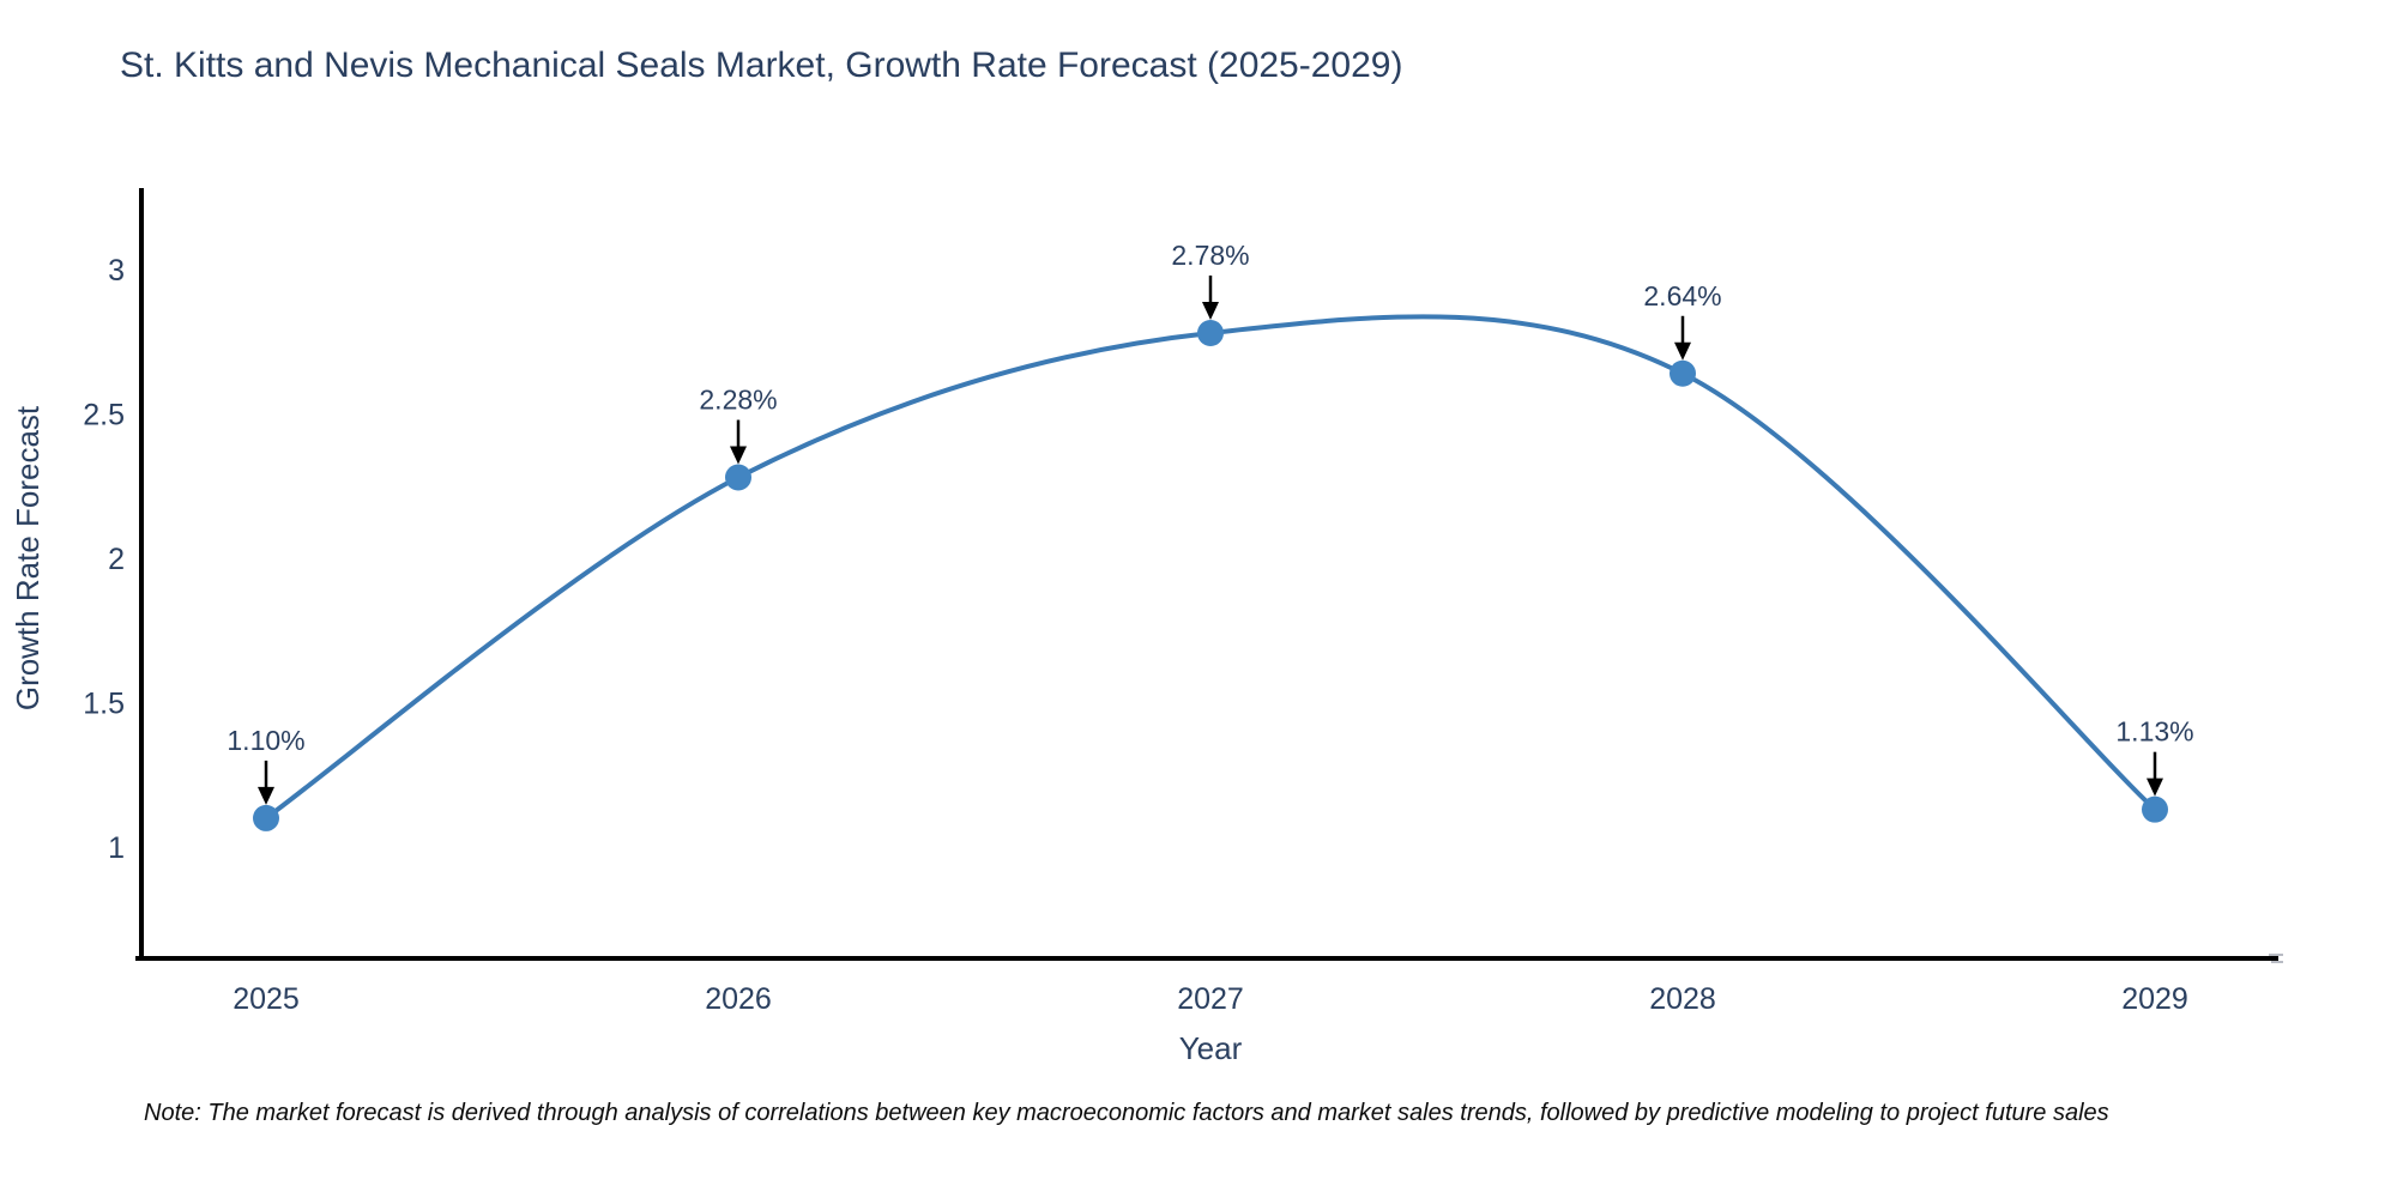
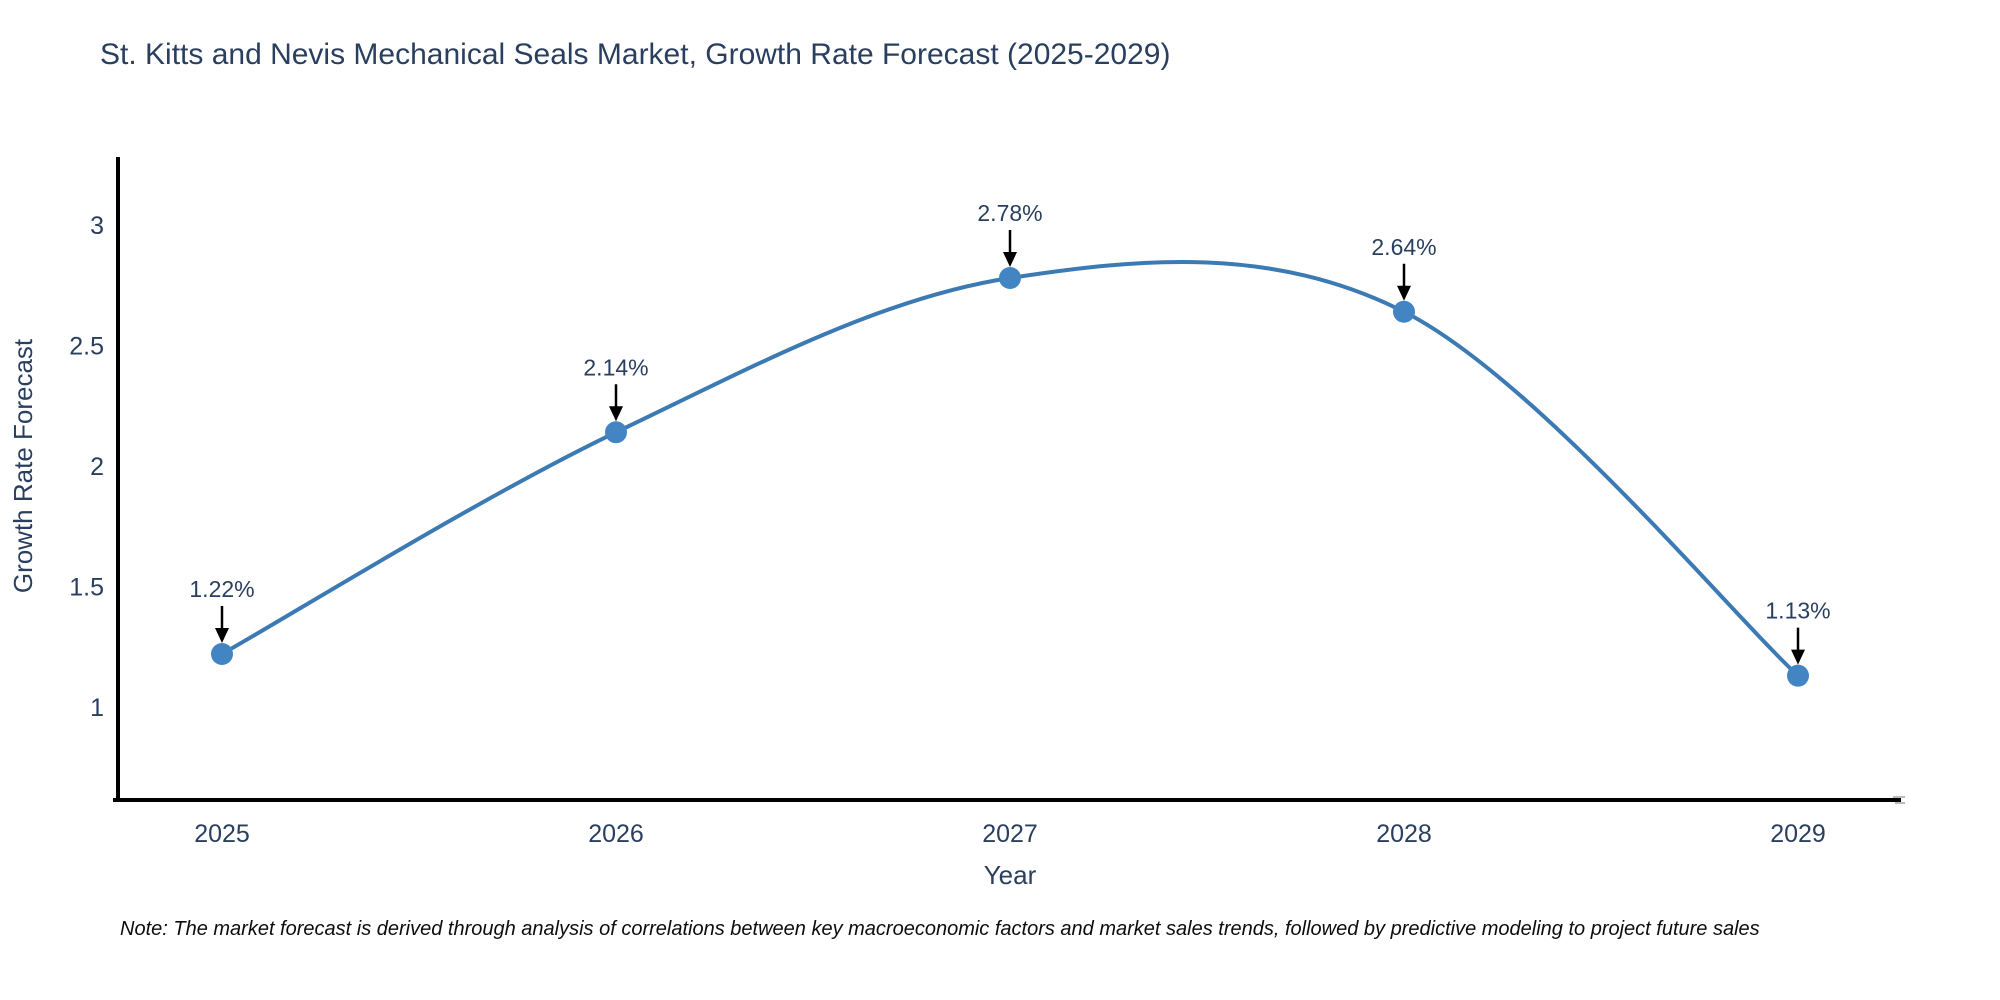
2025: 1.10% -> 1.22%
2026: 2.28% -> 2.14%
